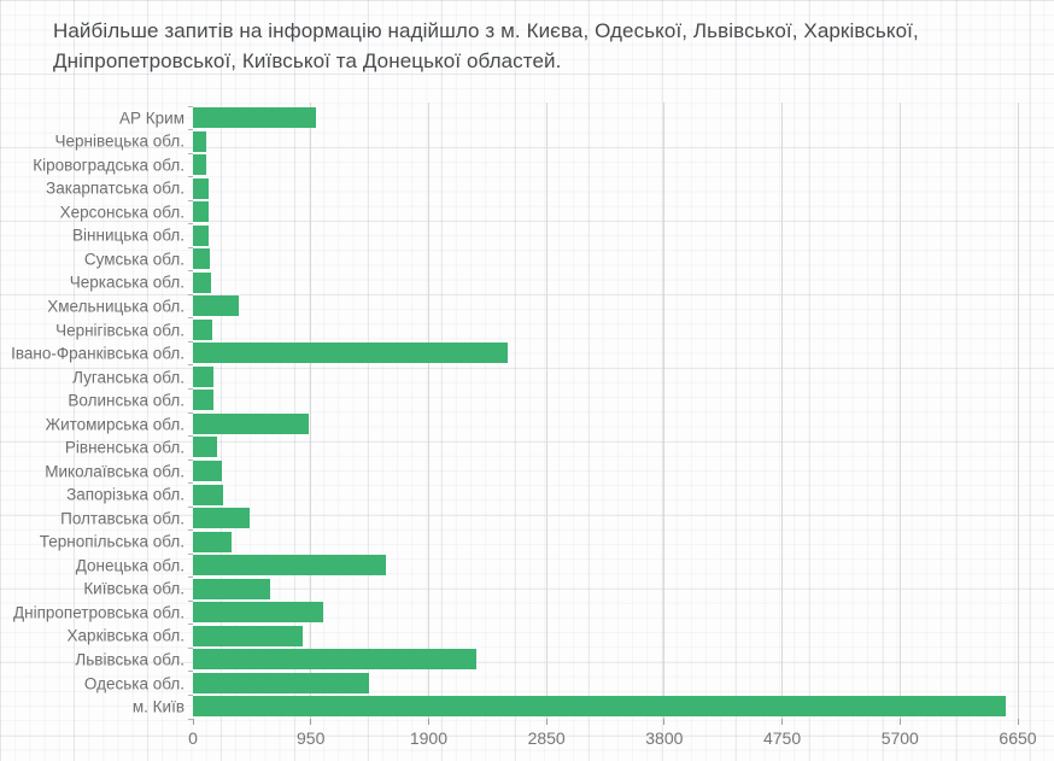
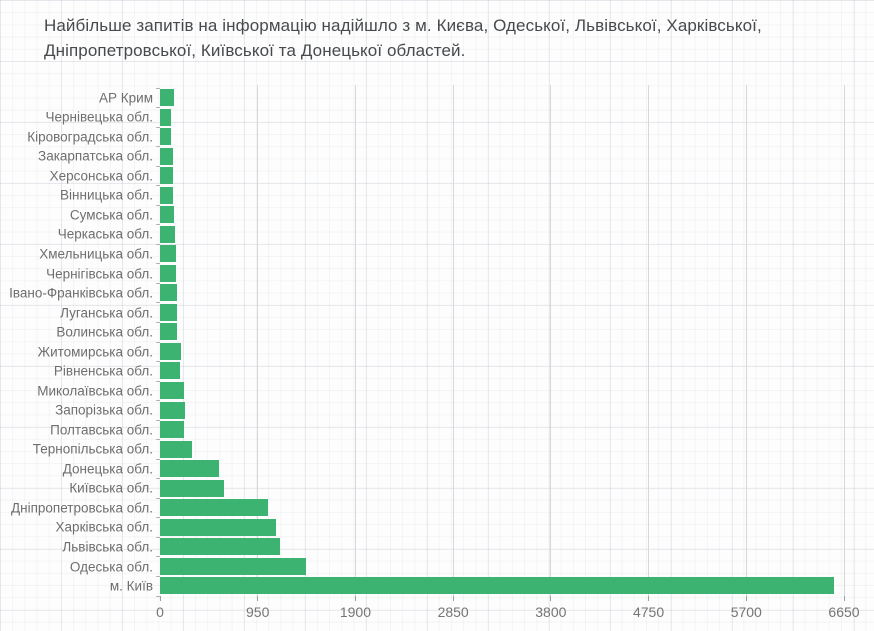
АР Крим: 990 -> 140
Хмельницька обл.: 370 -> 160
Івано-Франківська обл.: 2540 -> 160
Житомирська обл.: 930 -> 200
Полтавська обл.: 460 -> 230
Донецька обл.: 1560 -> 580
Харківська обл.: 880 -> 1130
Львівська обл.: 2280 -> 1170
